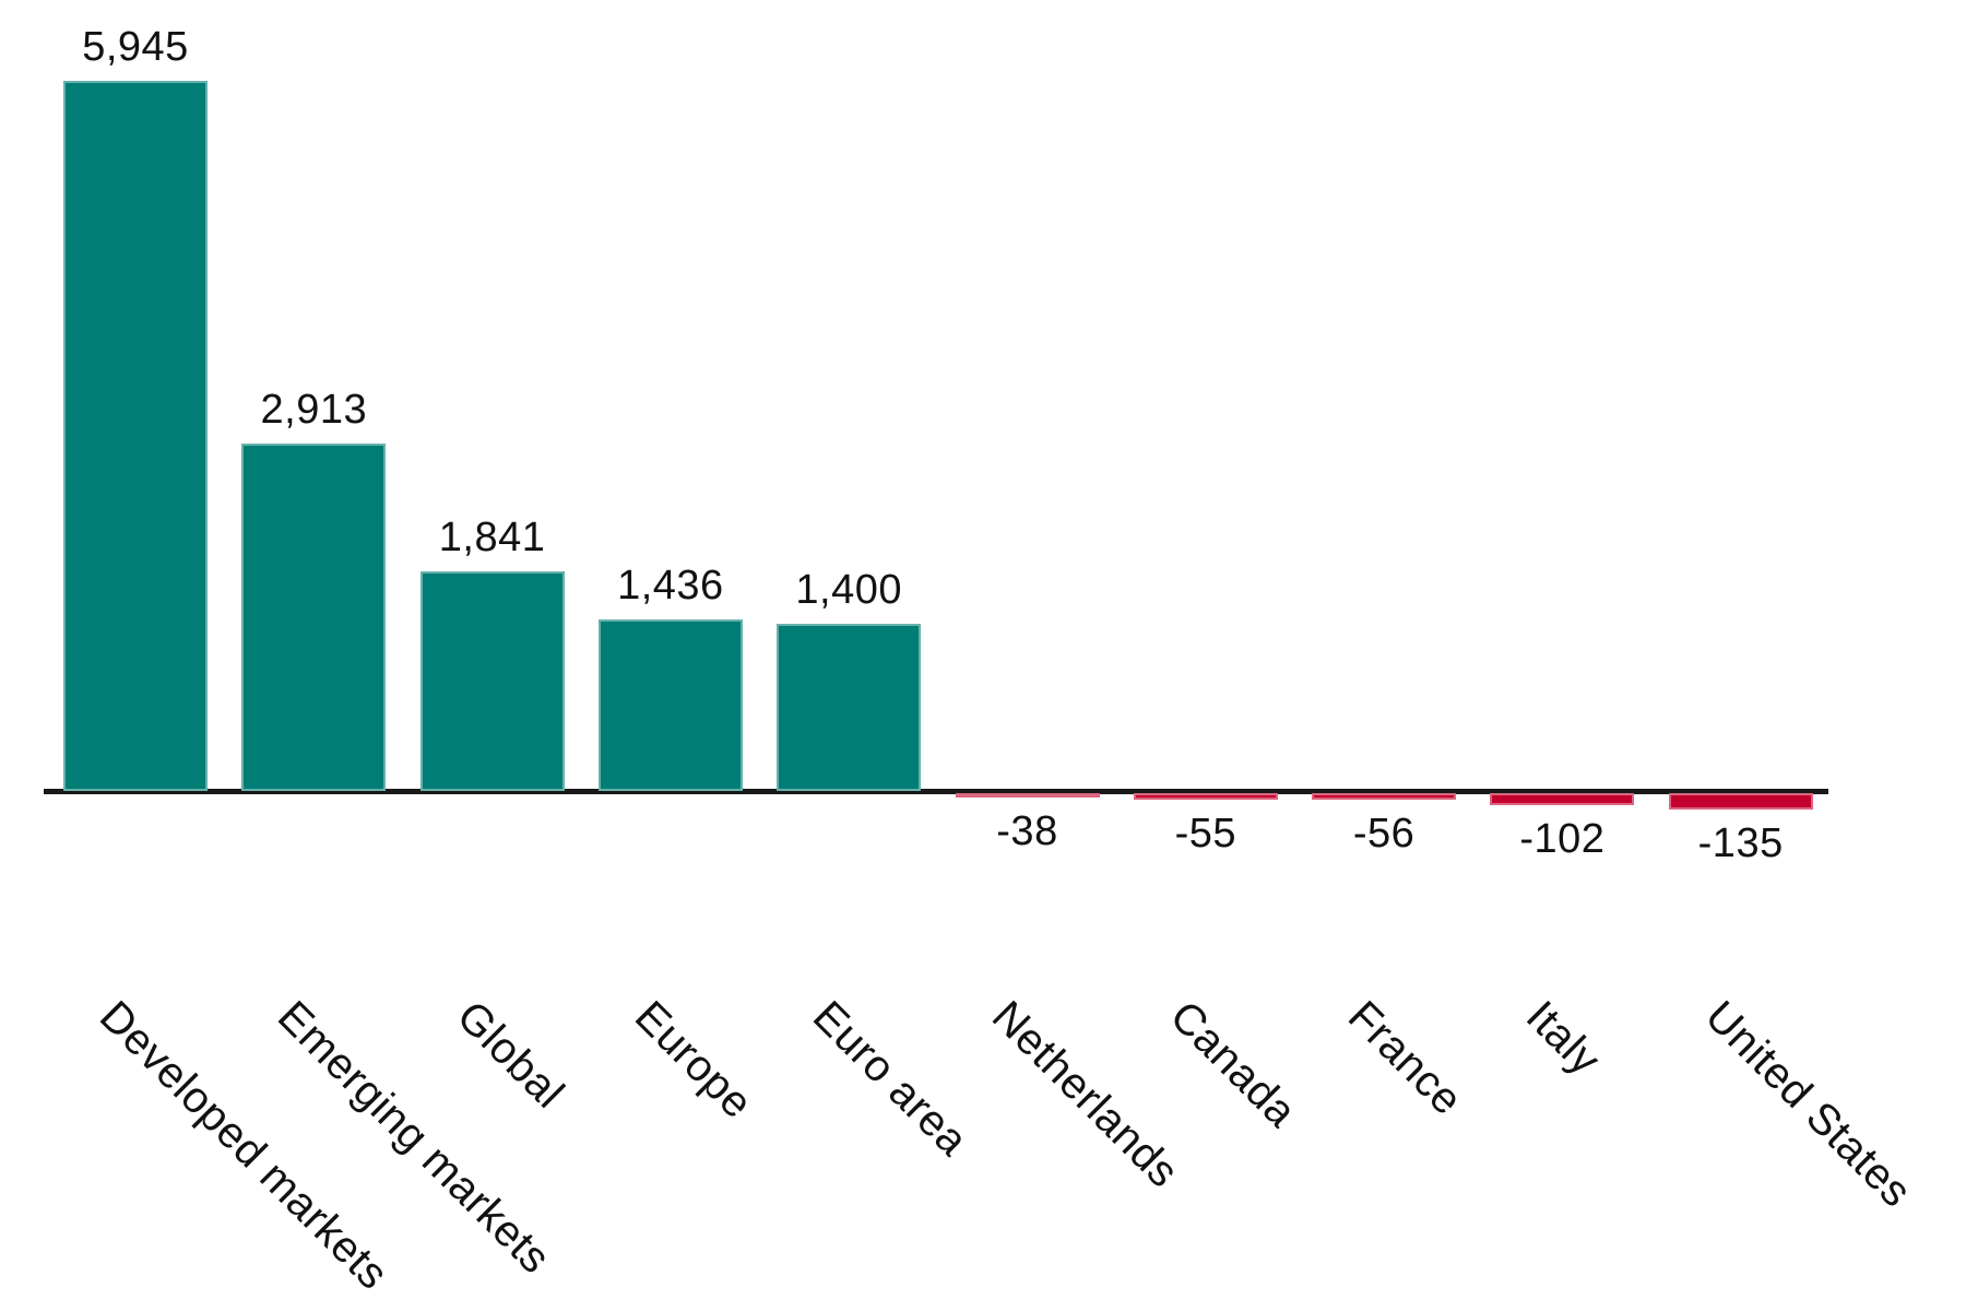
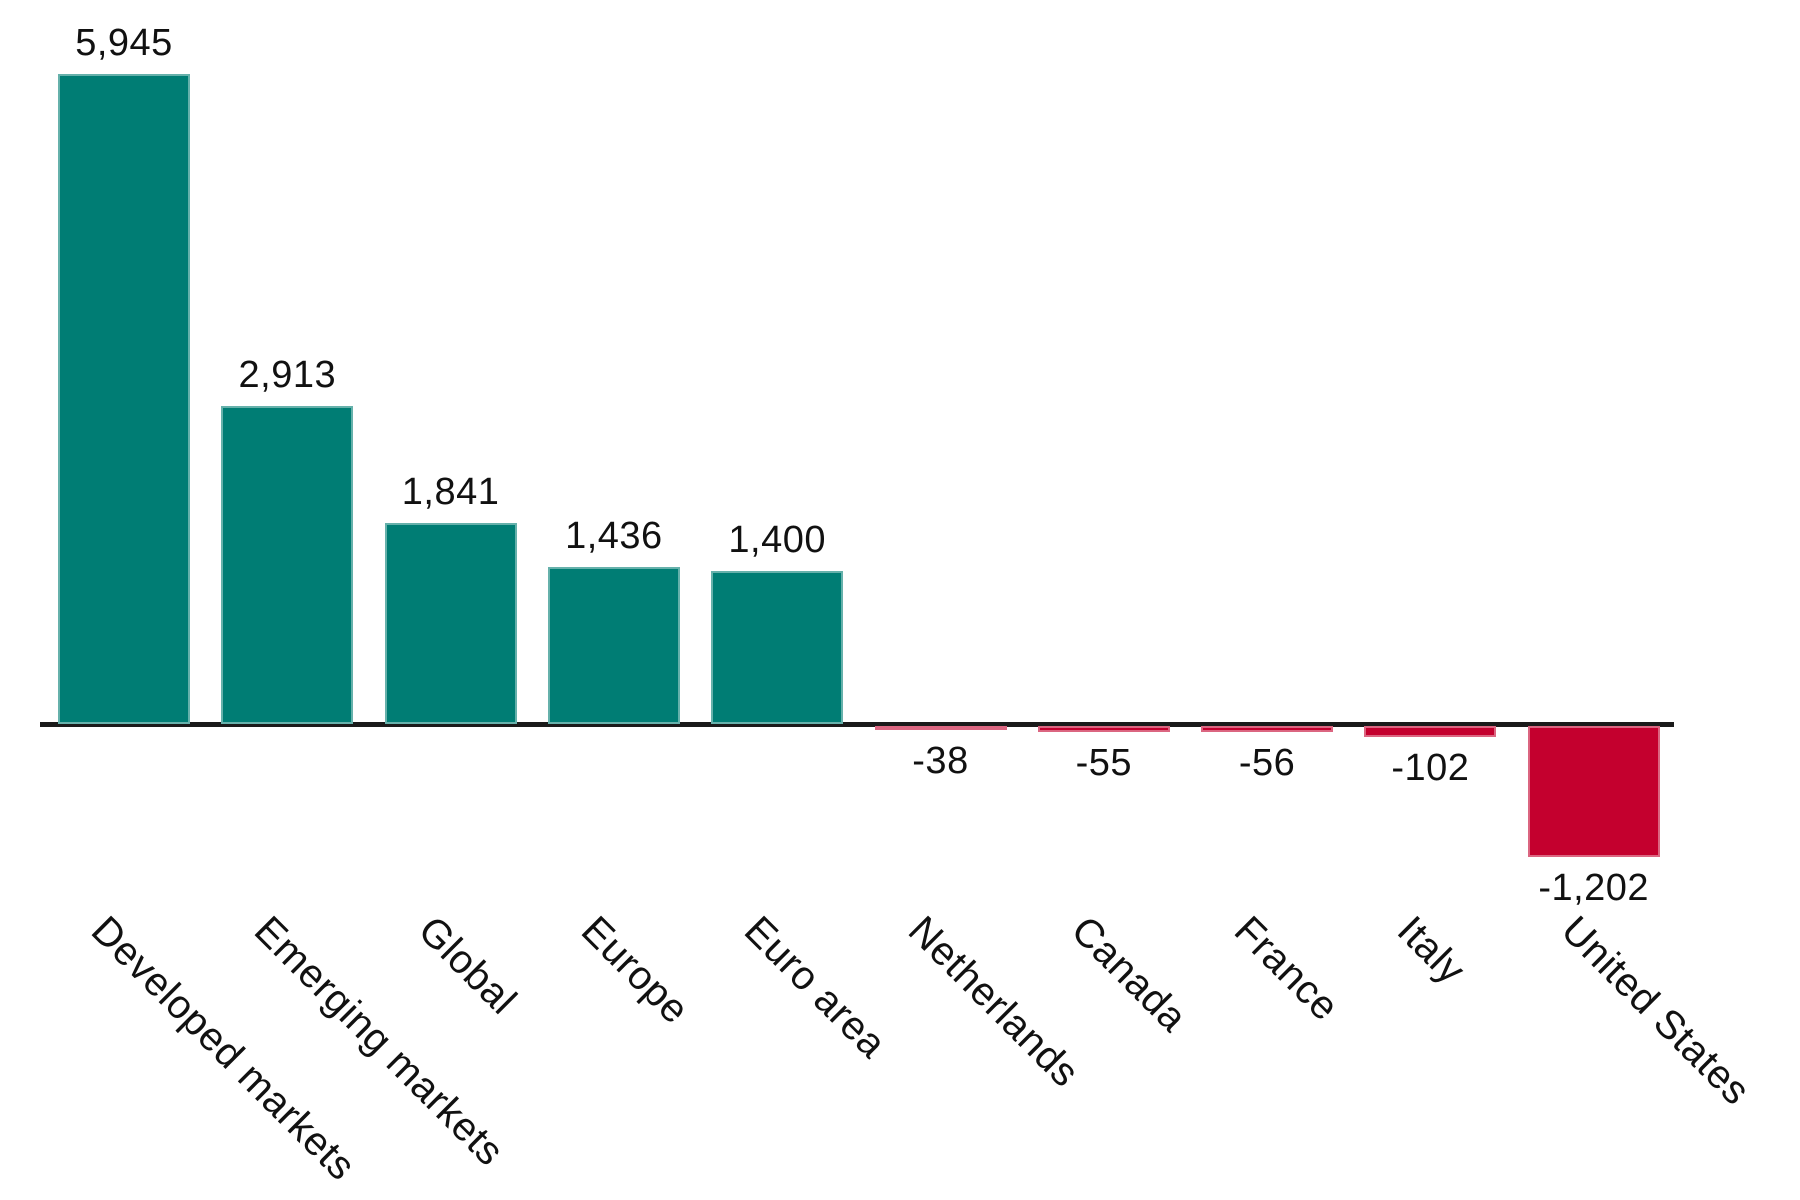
United States: -135 -> -1,202
